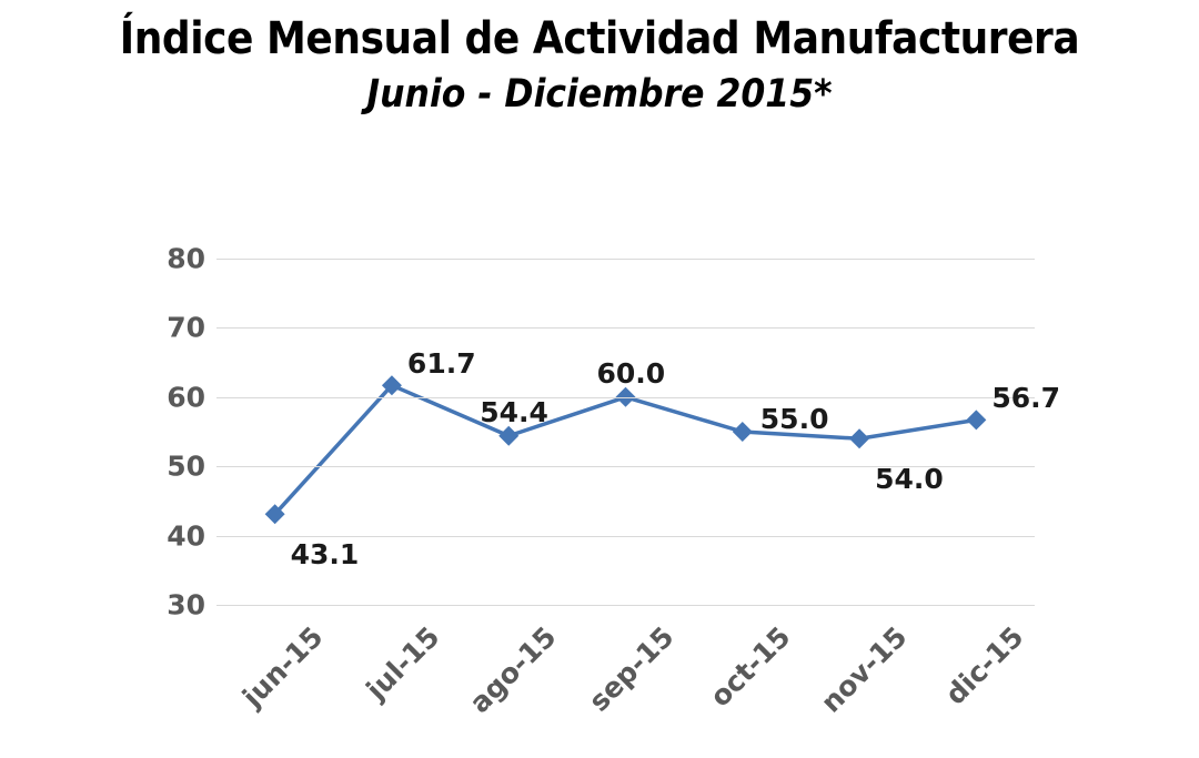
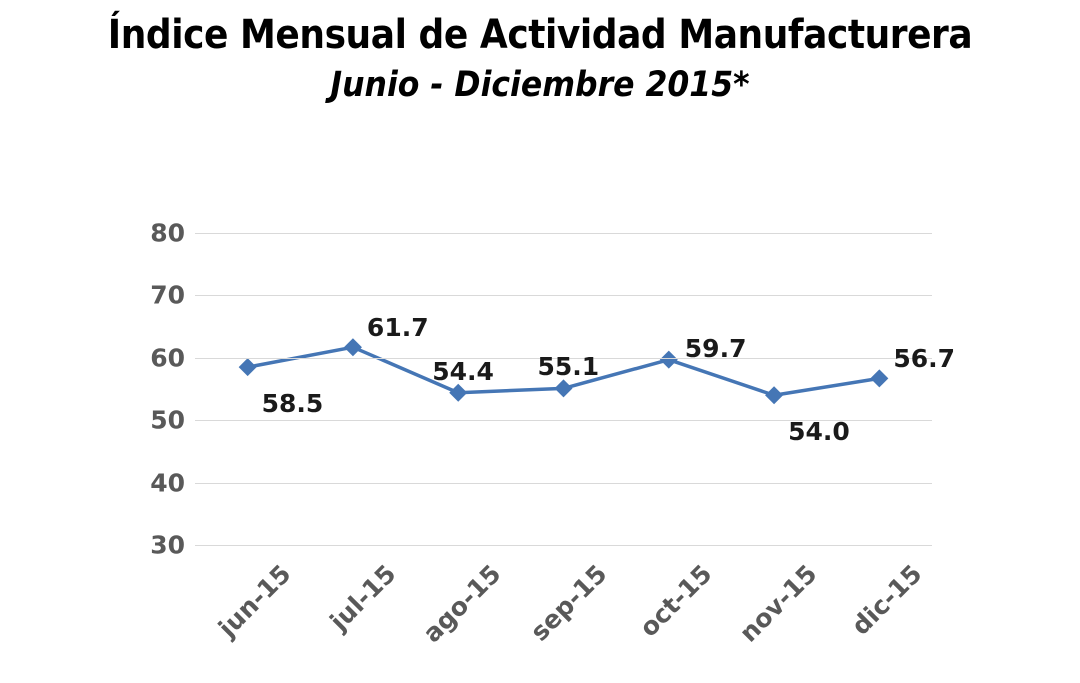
jun-15: 43.1 -> 58.5
sep-15: 60.0 -> 55.1
oct-15: 55.0 -> 59.7
